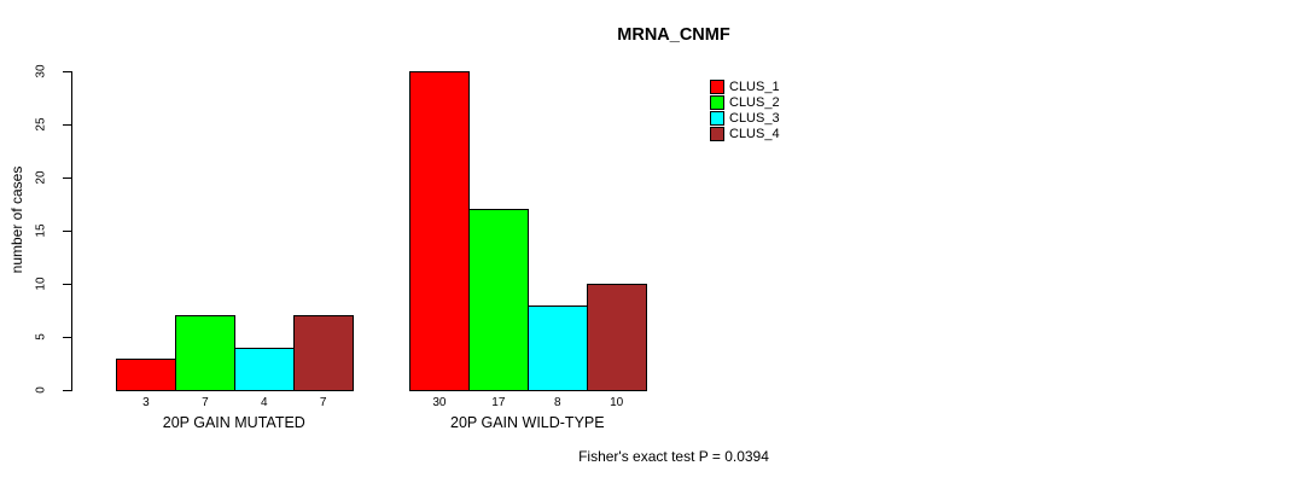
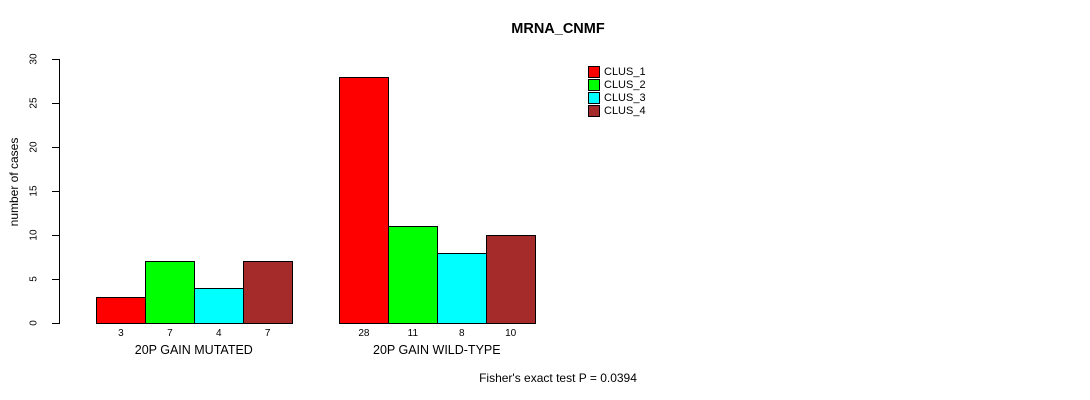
CLUS_1/20P GAIN WILD-TYPE: 30 -> 28
CLUS_2/20P GAIN WILD-TYPE: 17 -> 11
